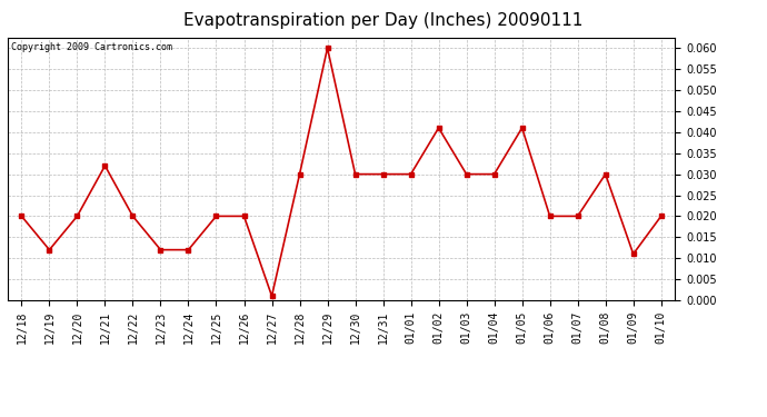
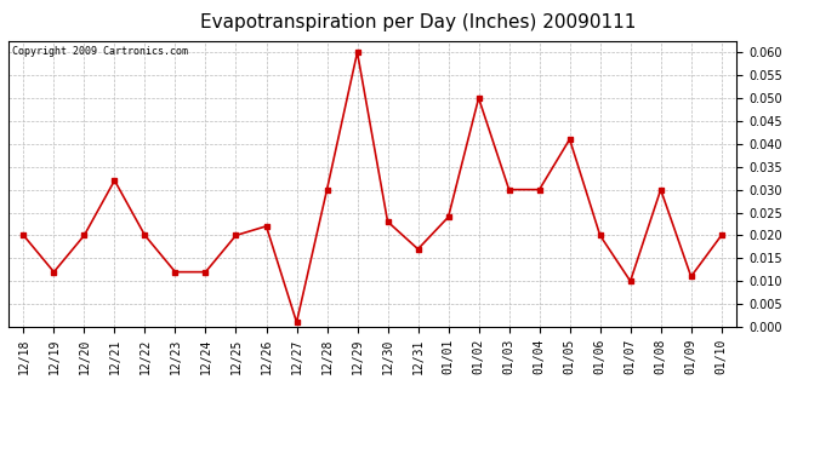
12/26: 0.020 -> 0.022
12/30: 0.030 -> 0.023
12/31: 0.030 -> 0.017
01/01: 0.030 -> 0.024
01/02: 0.041 -> 0.050
01/07: 0.020 -> 0.010
